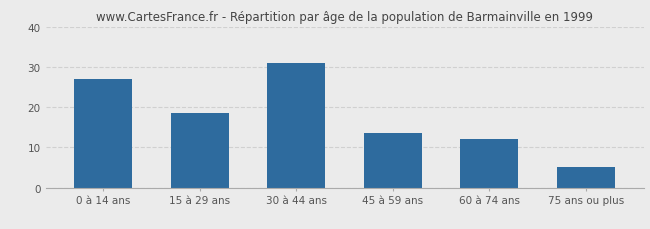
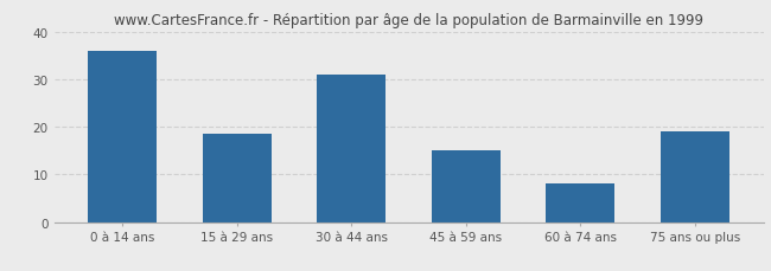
0 à 14 ans: 27.0 -> 36.0
45 à 59 ans: 13.5 -> 15.0
60 à 74 ans: 12.0 -> 8.0
75 ans ou plus: 5.0 -> 19.0
